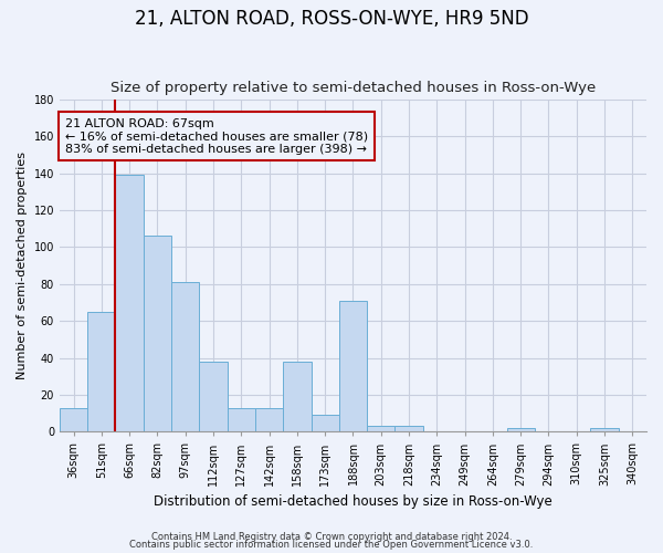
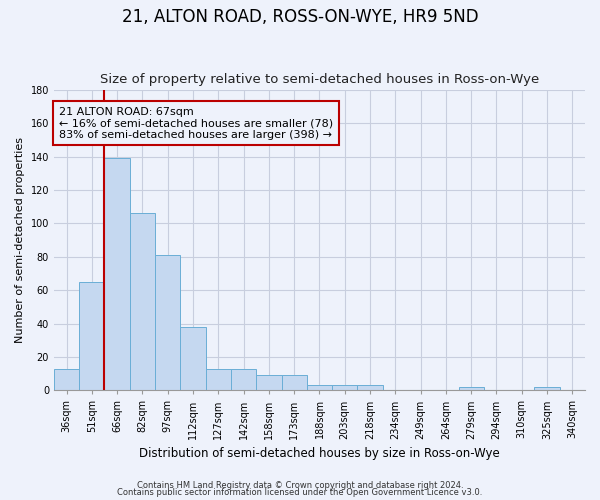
158sqm: 38 -> 9
188sqm: 71 -> 3
